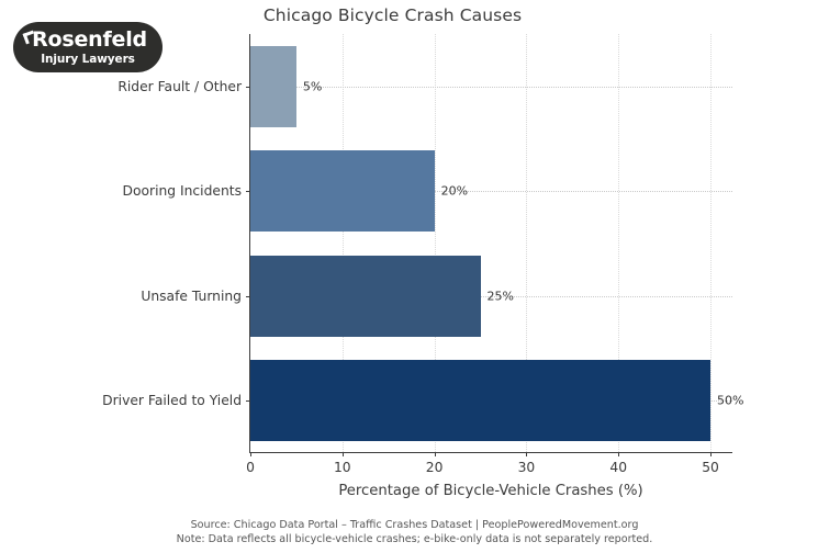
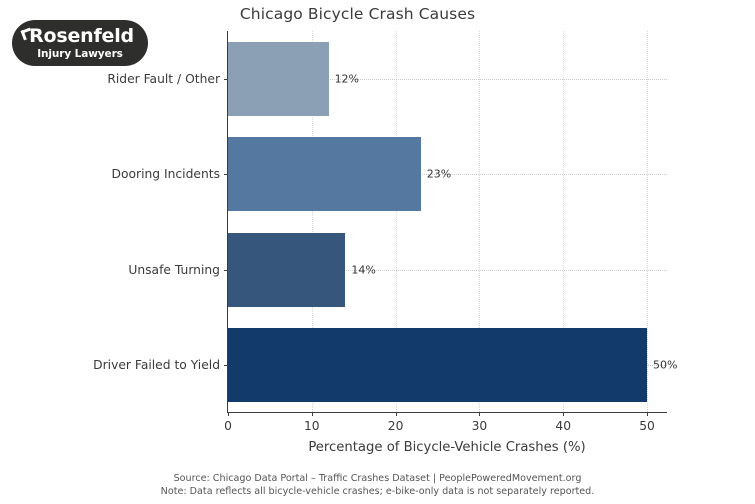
Unsafe Turning: 25% -> 14%
Dooring Incidents: 20% -> 23%
Rider Fault / Other: 5% -> 12%
